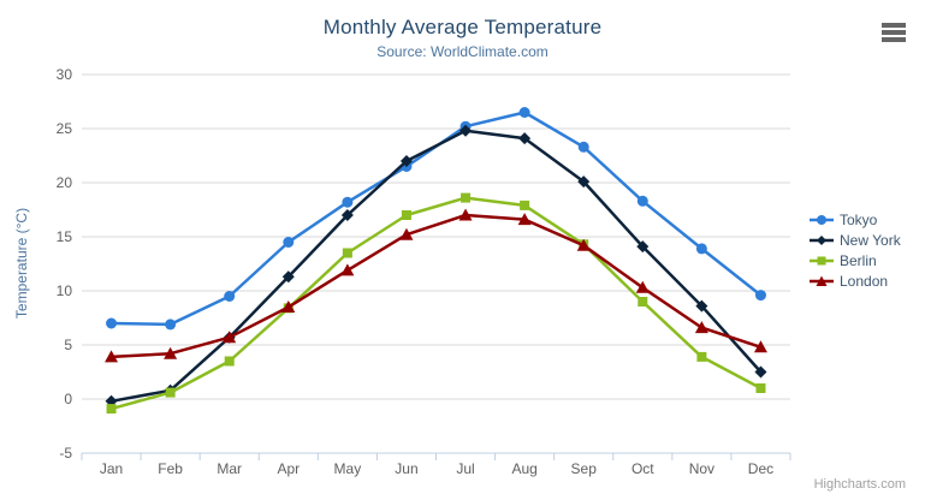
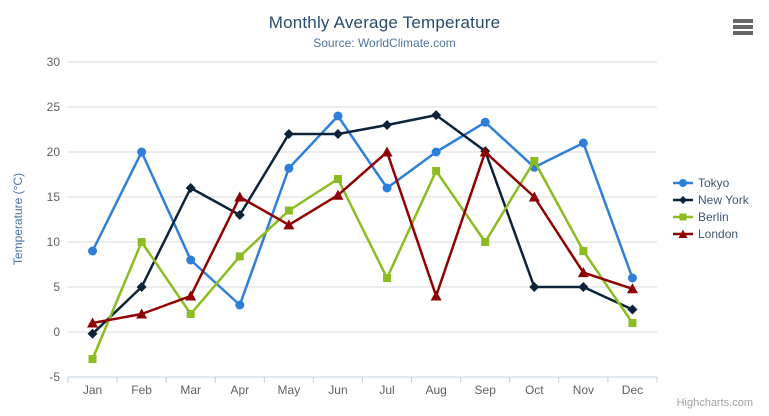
Tokyo/Jan: 7 -> 9
Berlin/Jan: -1 -> -3
London/Jan: 4 -> 1
Tokyo/Feb: 7 -> 20
New York/Feb: 1 -> 5
Berlin/Feb: 1 -> 10
London/Feb: 4 -> 2
Tokyo/Mar: 10 -> 8
New York/Mar: 6 -> 16
Berlin/Mar: 4 -> 2
London/Mar: 6 -> 4
Tokyo/Apr: 14 -> 3
New York/Apr: 11 -> 13
London/Apr: 8 -> 15
New York/May: 17 -> 22
Tokyo/Jun: 22 -> 24
Tokyo/Jul: 25 -> 16
New York/Jul: 25 -> 23
Berlin/Jul: 19 -> 6
London/Jul: 17 -> 20
Tokyo/Aug: 26 -> 20
London/Aug: 17 -> 4
Berlin/Sep: 14 -> 10
London/Sep: 14 -> 20
New York/Oct: 14 -> 5
Berlin/Oct: 9 -> 19
London/Oct: 10 -> 15
Tokyo/Nov: 14 -> 21
New York/Nov: 9 -> 5
Berlin/Nov: 4 -> 9
Tokyo/Dec: 10 -> 6
